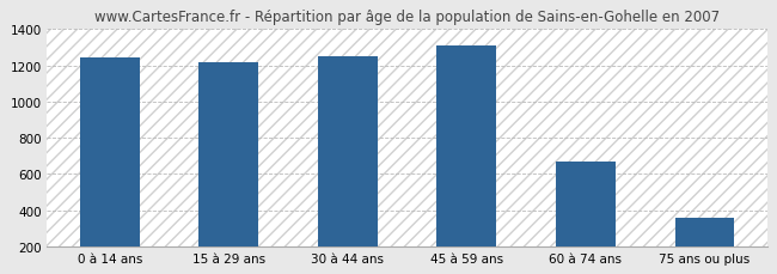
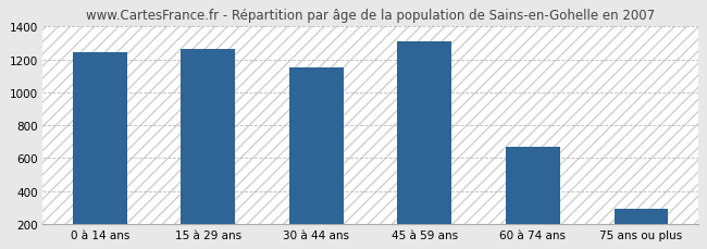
15 à 29 ans: 1220 -> 1260
30 à 44 ans: 1250 -> 1150
75 ans ou plus: 360 -> 290
